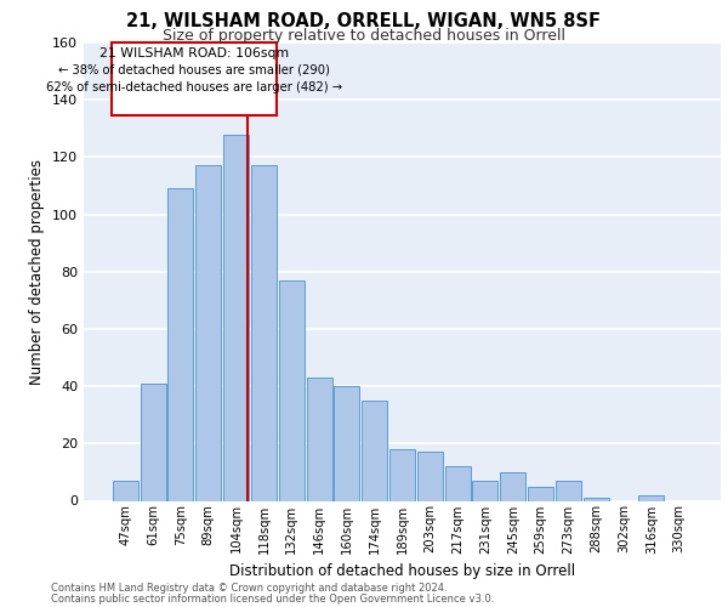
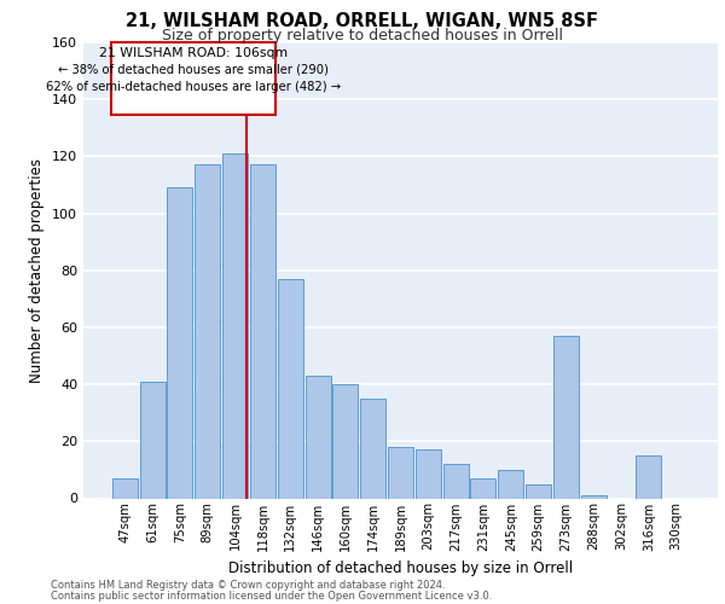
104sqm: 128 -> 121
273sqm: 7 -> 57
316sqm: 2 -> 15
